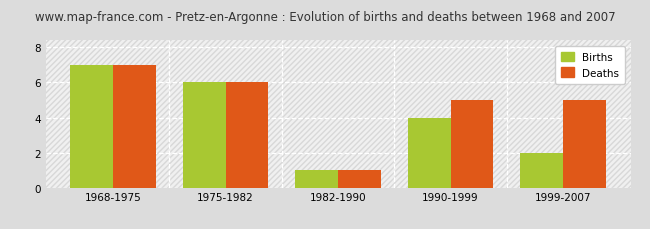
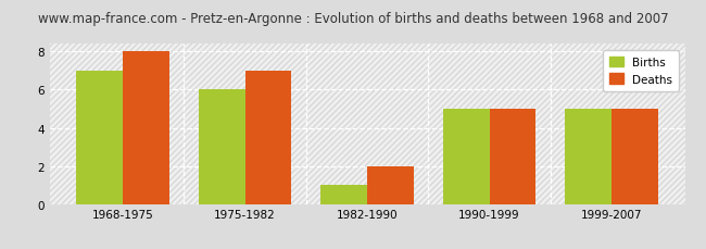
Deaths/1968-1975: 7 -> 8
Deaths/1975-1982: 6 -> 7
Deaths/1982-1990: 1 -> 2
Births/1990-1999: 4 -> 5
Births/1999-2007: 2 -> 5
